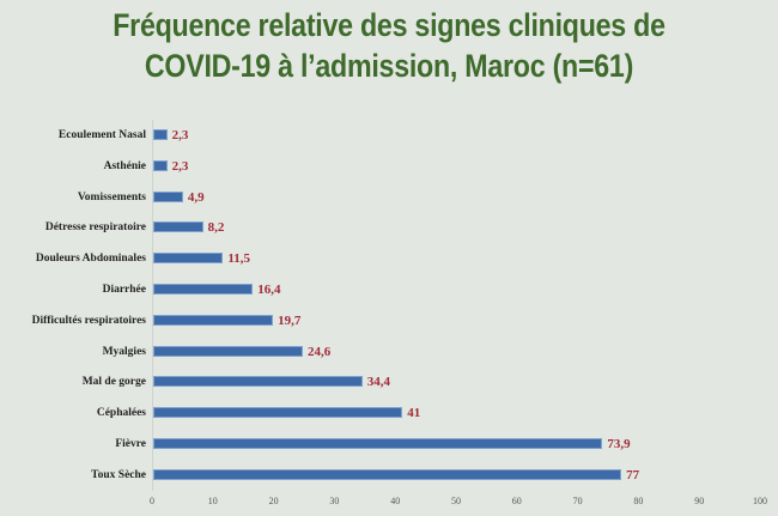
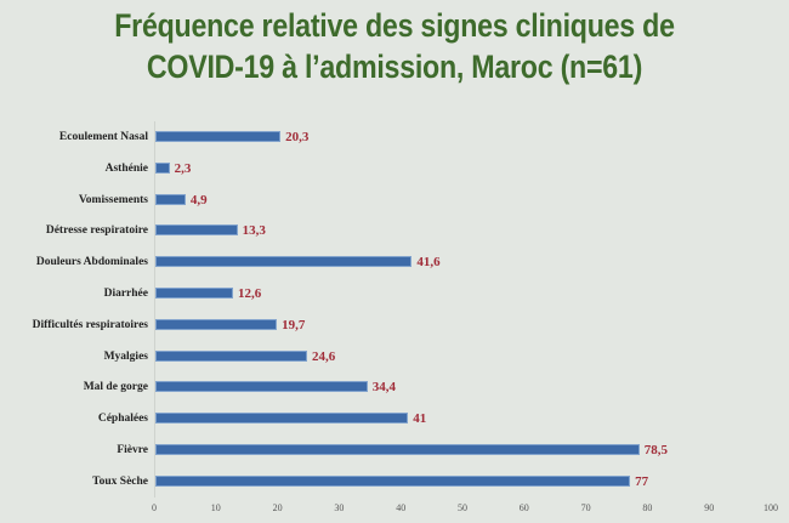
Ecoulement Nasal: 2,3 -> 20,3
Détresse respiratoire: 8,2 -> 13,3
Douleurs Abdominales: 11,5 -> 41,6
Diarrhée: 16,4 -> 12,6
Fièvre: 73,9 -> 78,5
